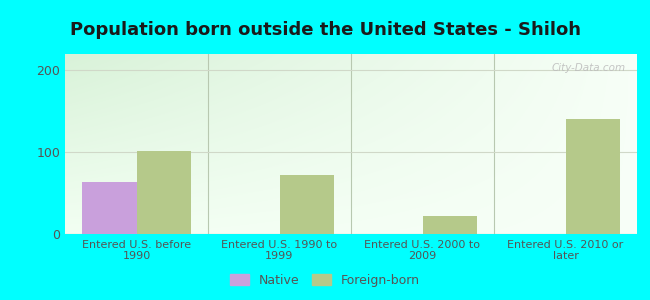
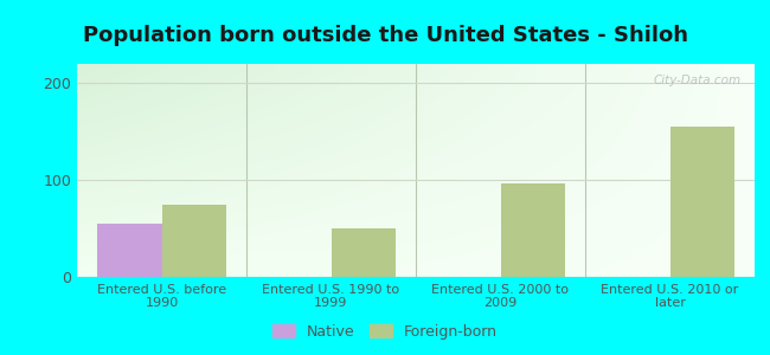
Native/Entered U.S. before 1990: 64 -> 55
Foreign-born/Entered U.S. before 1990: 102 -> 75
Foreign-born/Entered U.S. 1990 to 1999: 72 -> 50
Foreign-born/Entered U.S. 2000 to 2009: 22 -> 97
Foreign-born/Entered U.S. 2010 or later: 140 -> 155
